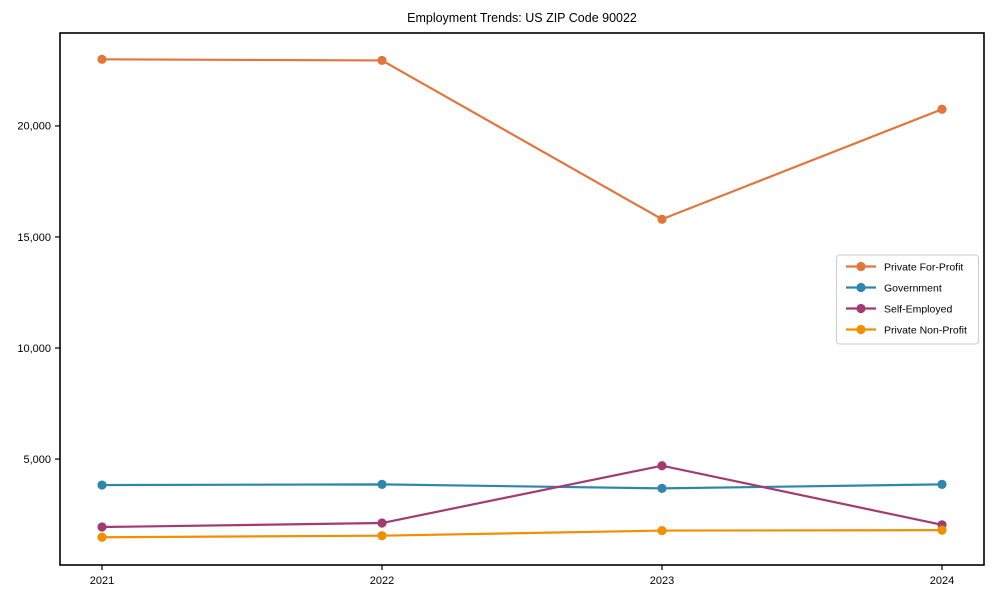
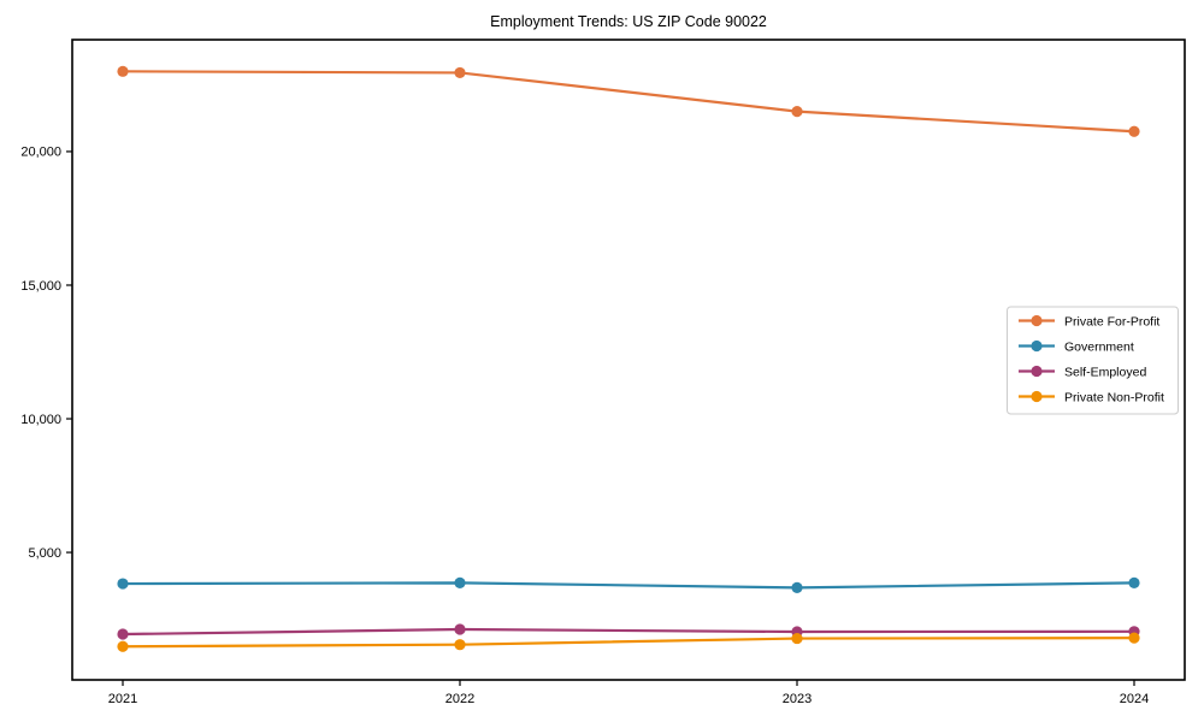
Private For-Profit/2023: 15800 -> 21500
Self-Employed/2023: 4700 -> 2000
